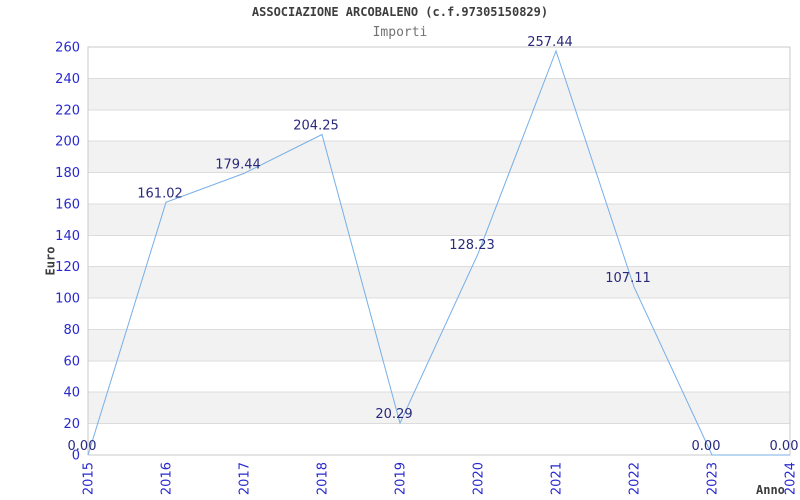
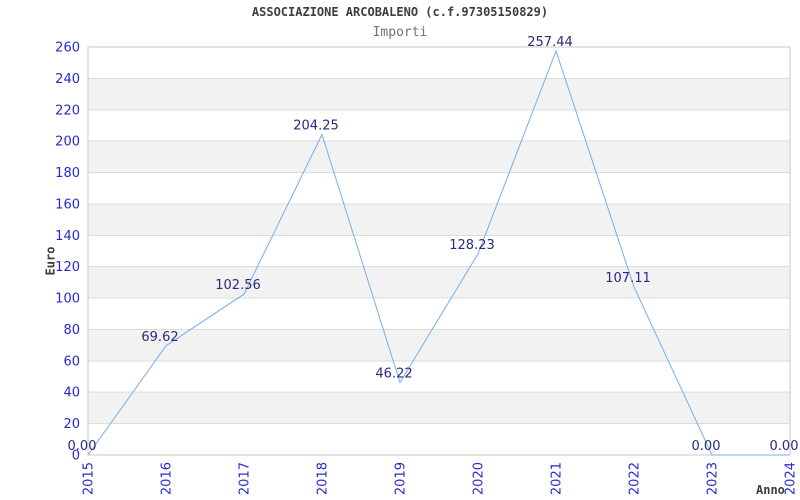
2016: 161.02 -> 69.62
2017: 179.44 -> 102.56
2019: 20.29 -> 46.22
